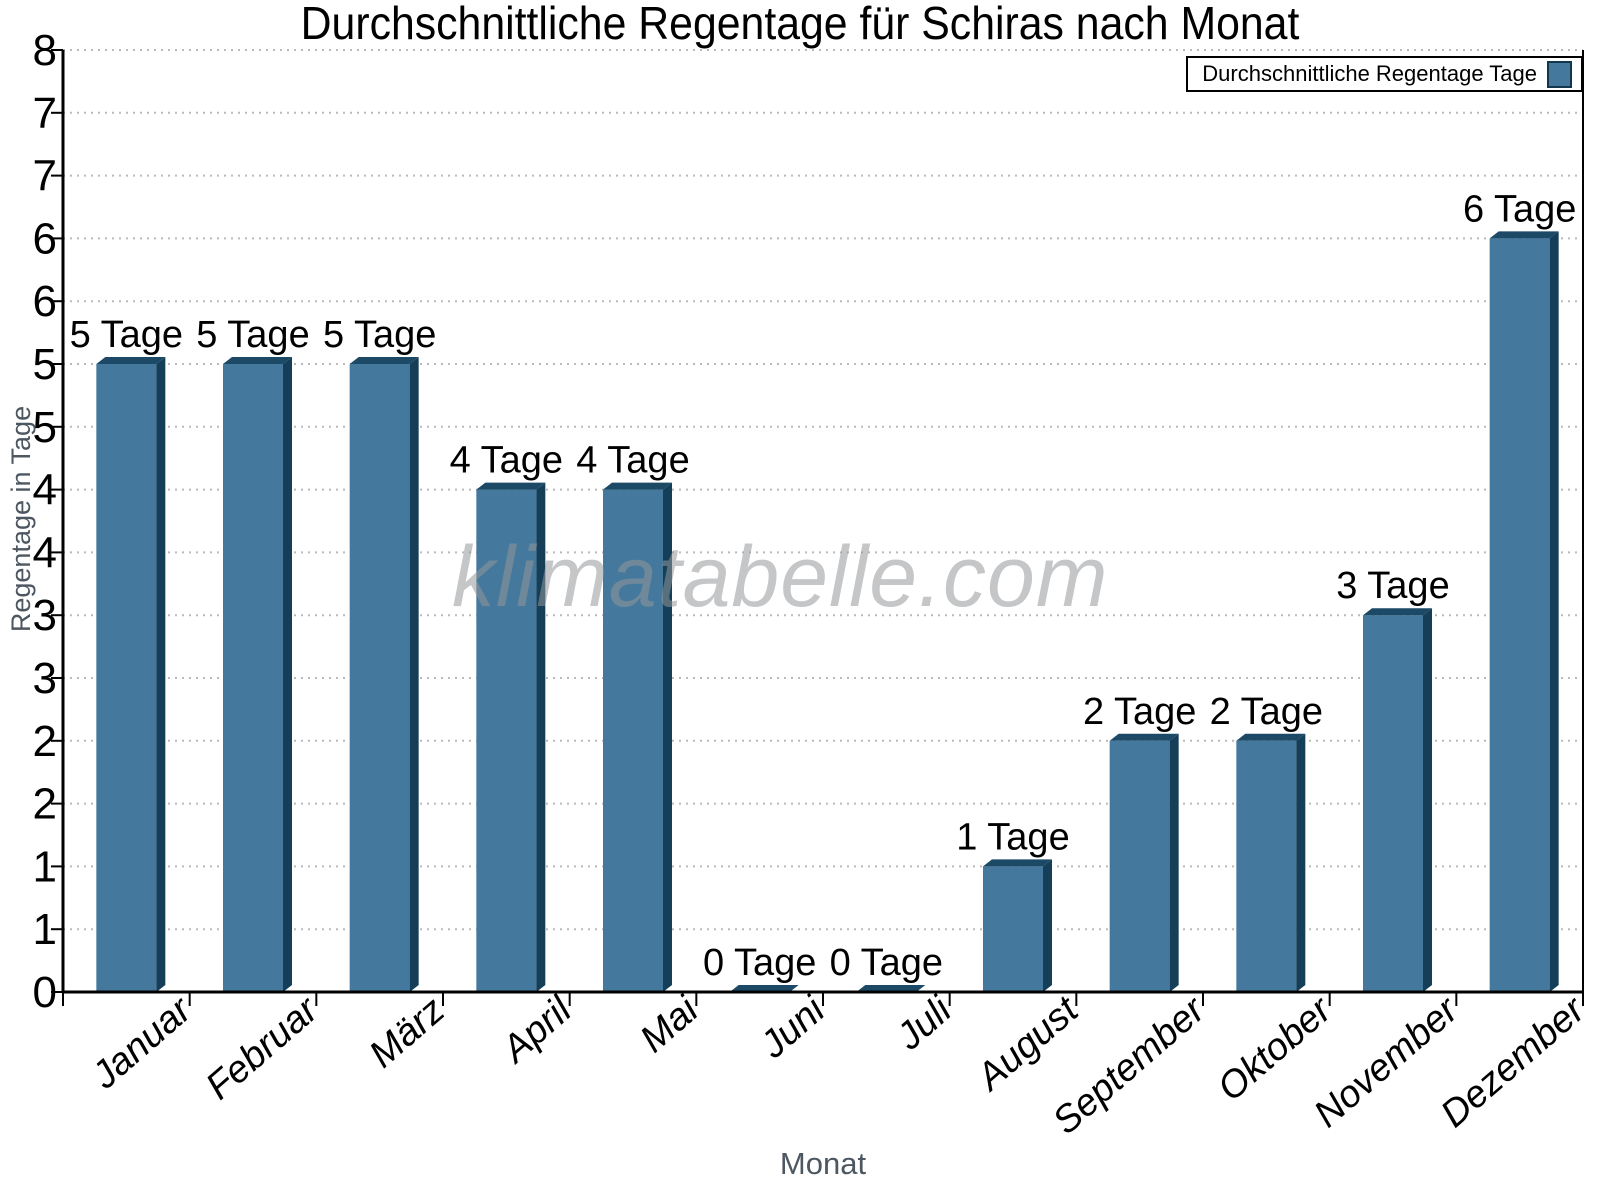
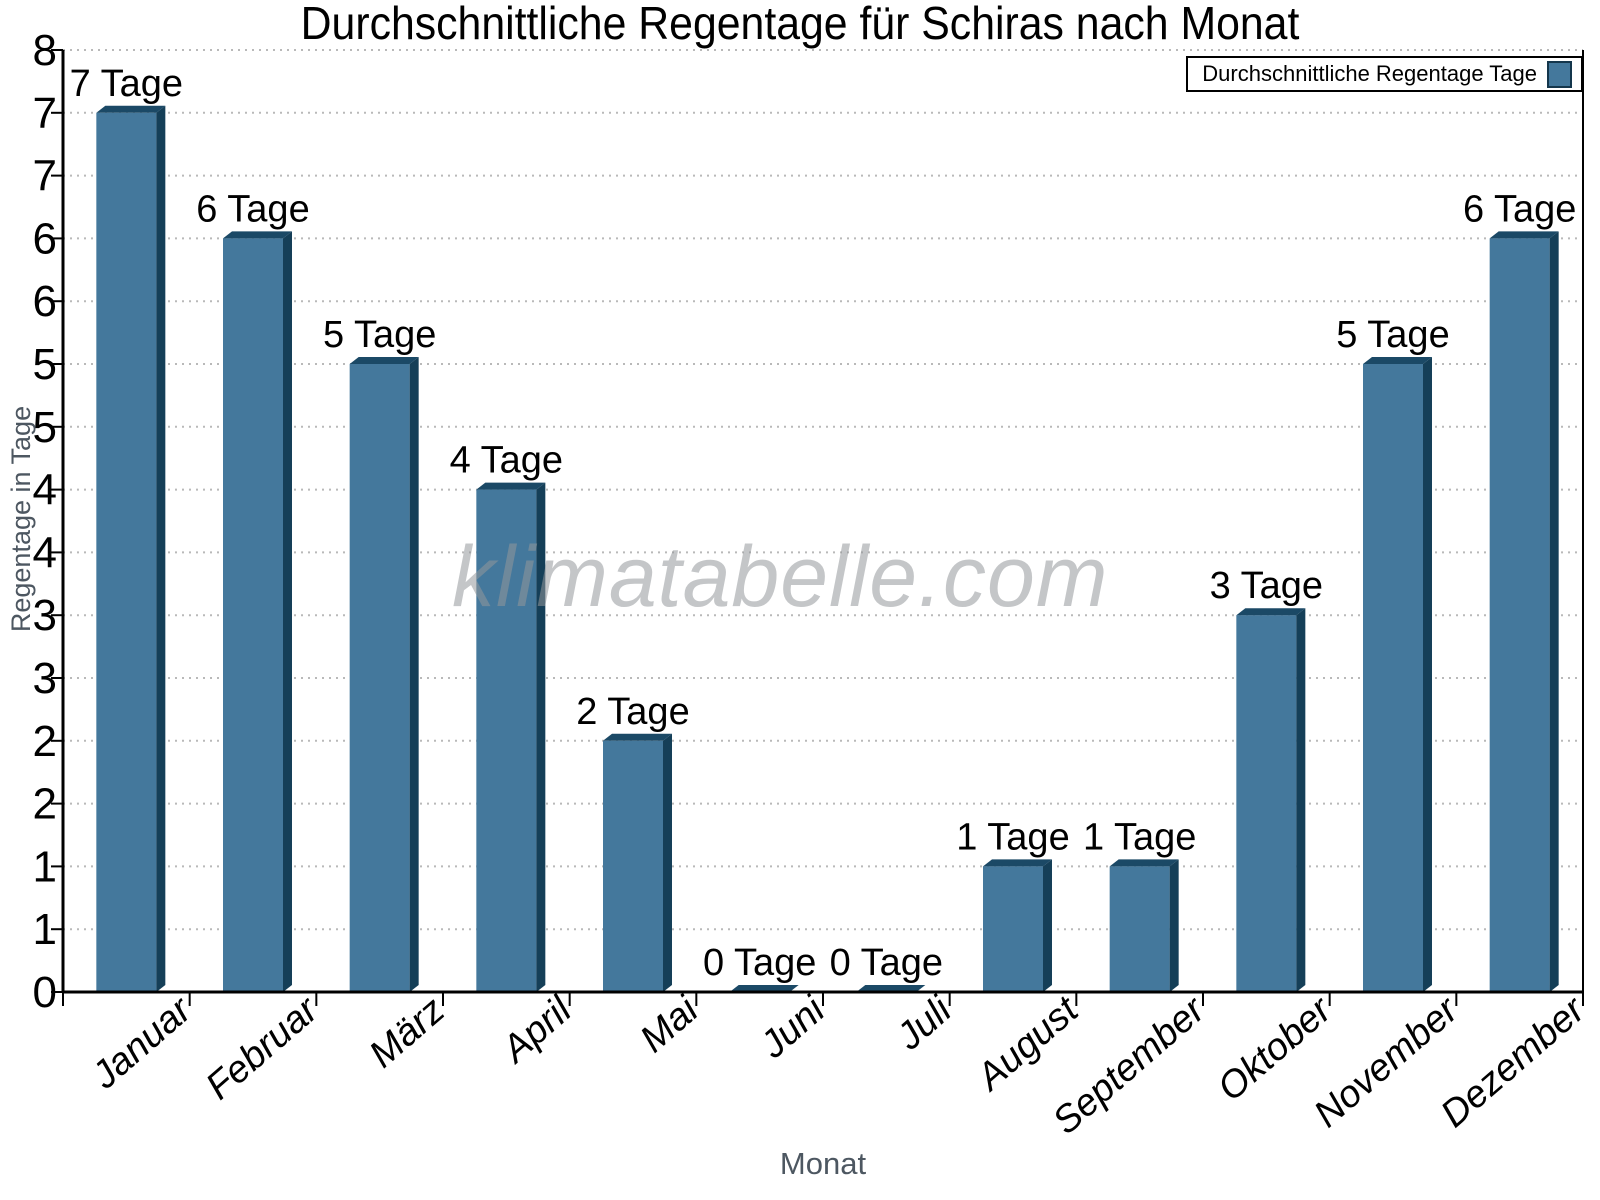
Januar: 5 -> 7
Februar: 5 -> 6
Mai: 4 -> 2
September: 2 -> 1
Oktober: 2 -> 3
November: 3 -> 5
